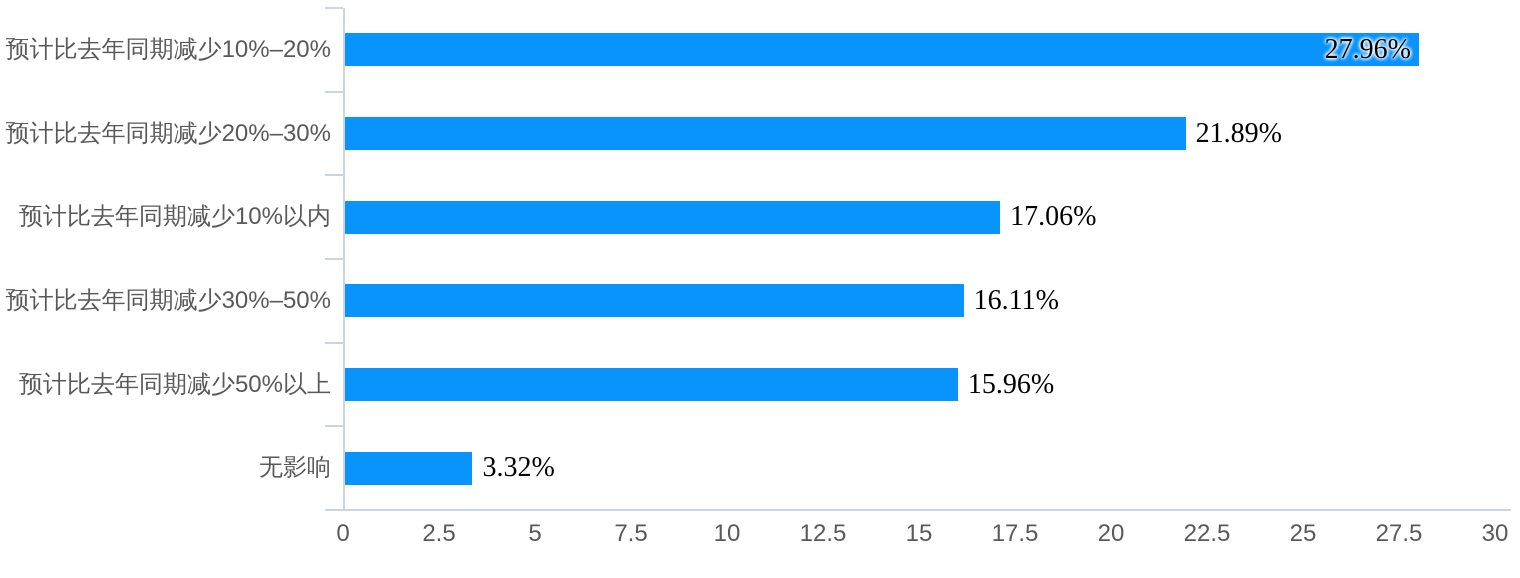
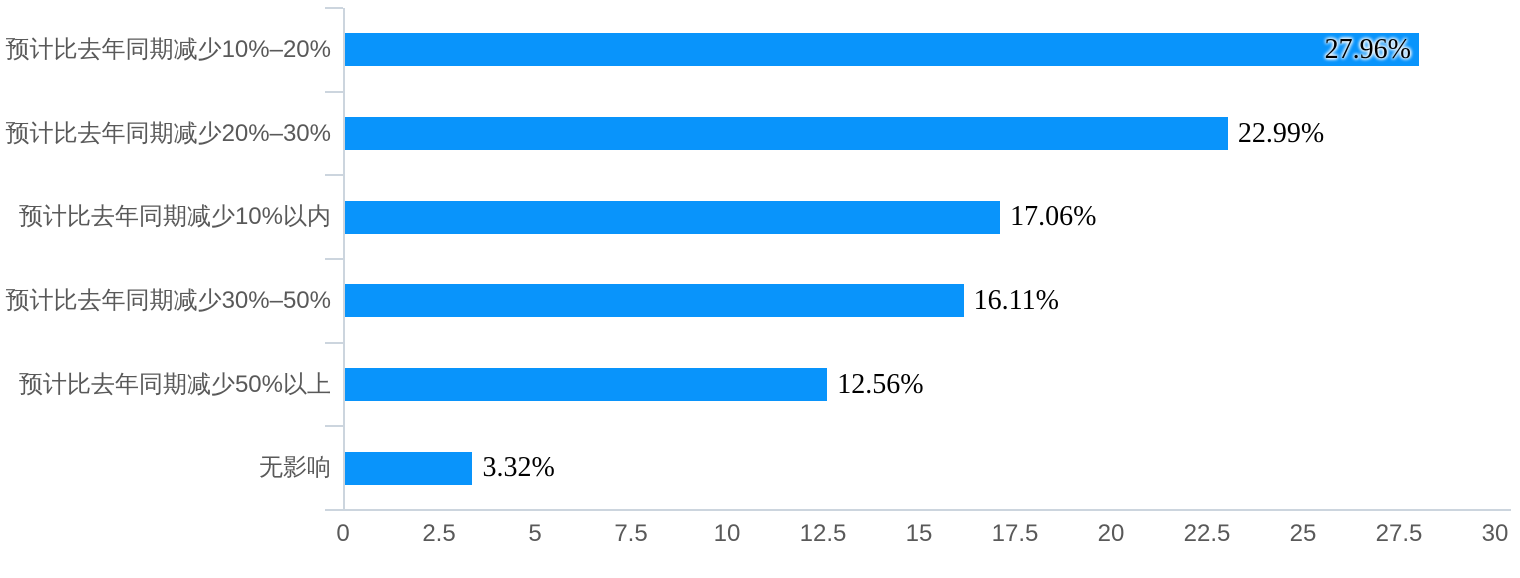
预计比去年同期减少20%–30%: 21.89% -> 22.99%
预计比去年同期减少50%以上: 15.96% -> 12.56%
